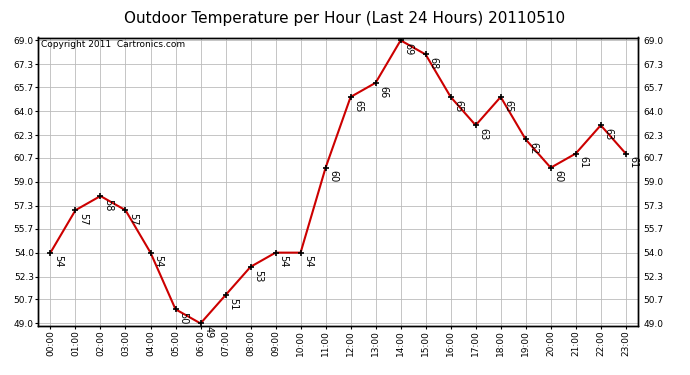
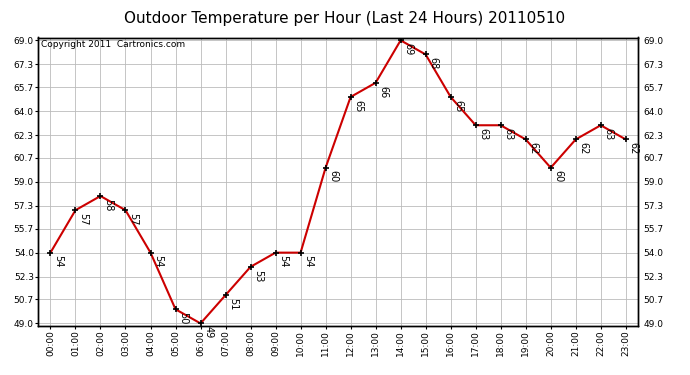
18:00: 65 -> 63
21:00: 61 -> 62
23:00: 61 -> 62
